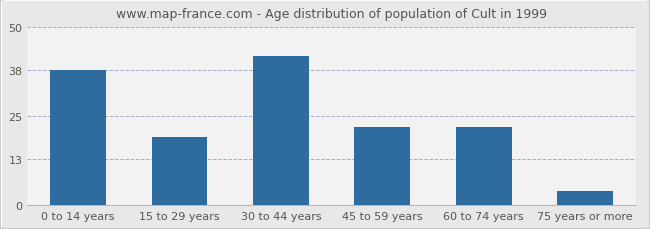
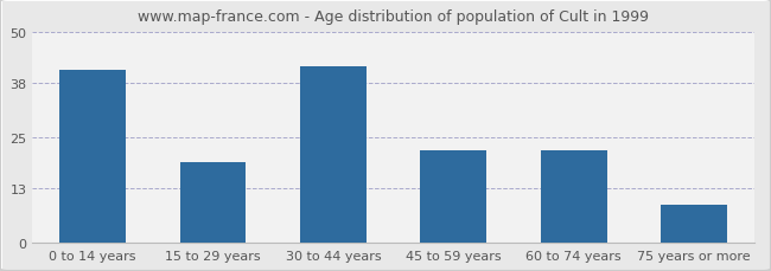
0 to 14 years: 38 -> 41
75 years or more: 4 -> 9
